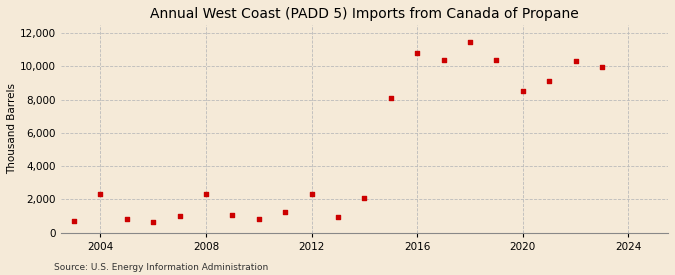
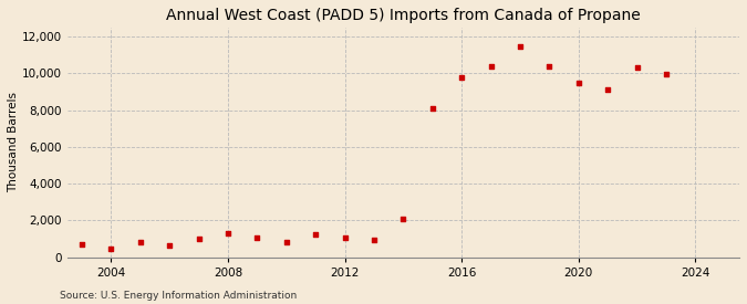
2004: 2,300 -> 500
2008: 2,300 -> 1,300
2012: 2,300 -> 1,100
2016: 10,800 -> 9,800
2020: 8,500 -> 9,500
